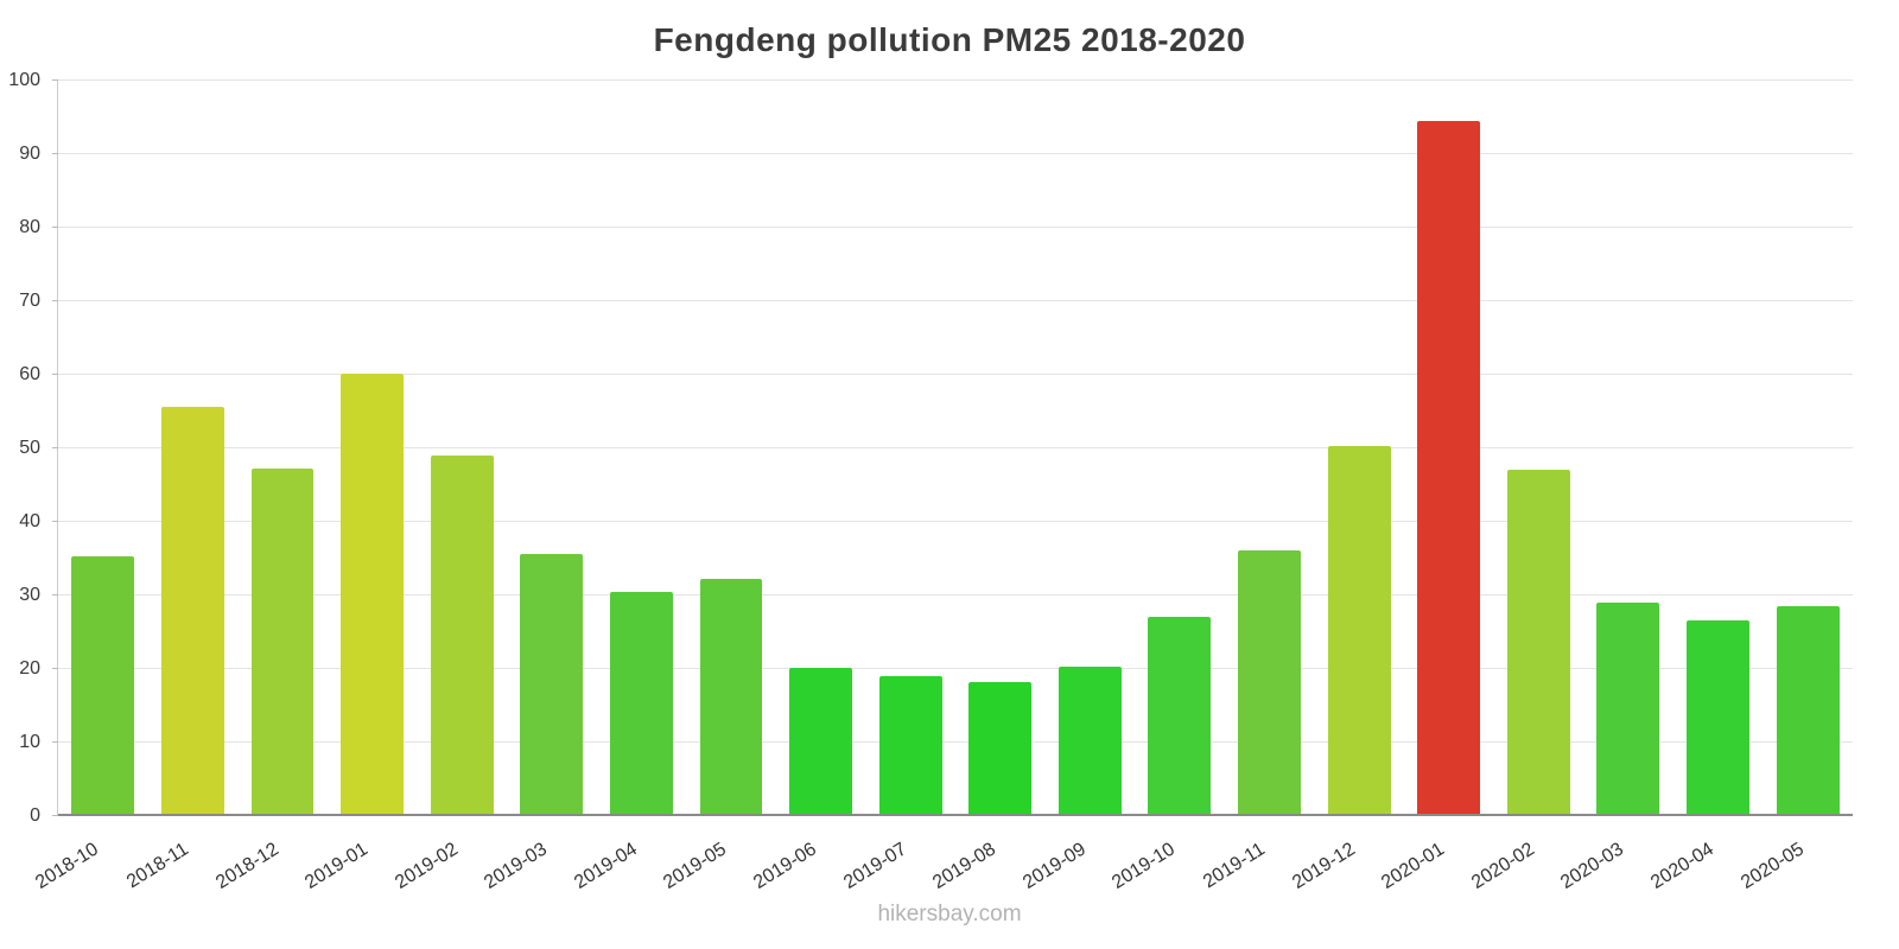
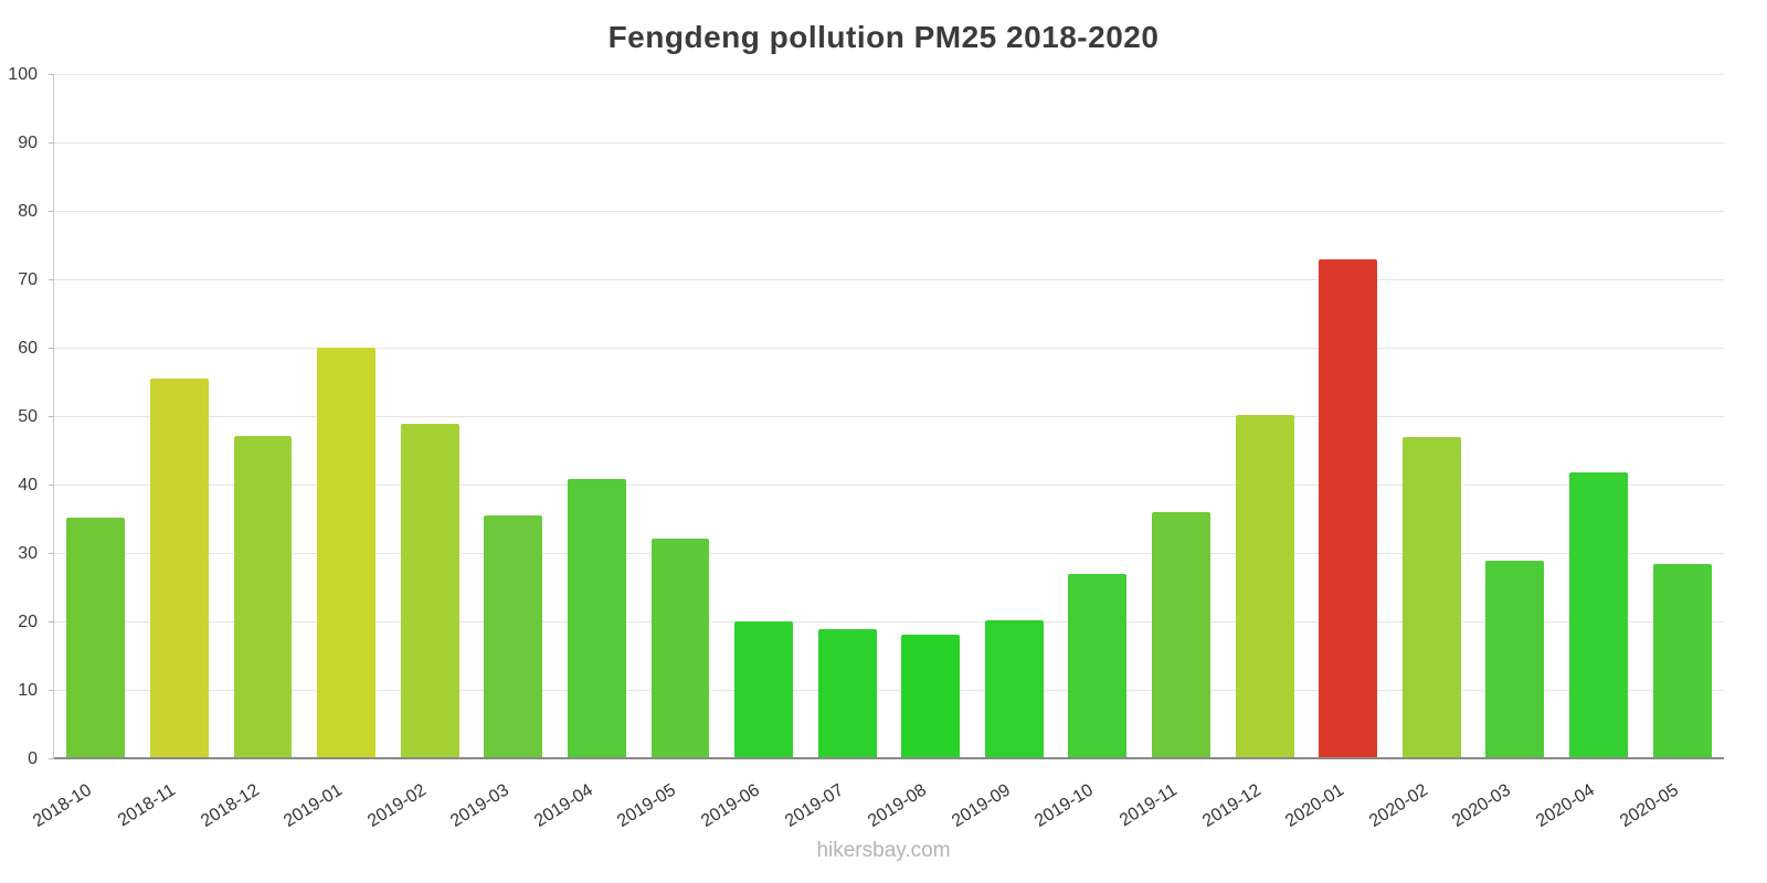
2019-04: 30 -> 41
2020-01: 94 -> 73
2020-04: 27 -> 42
